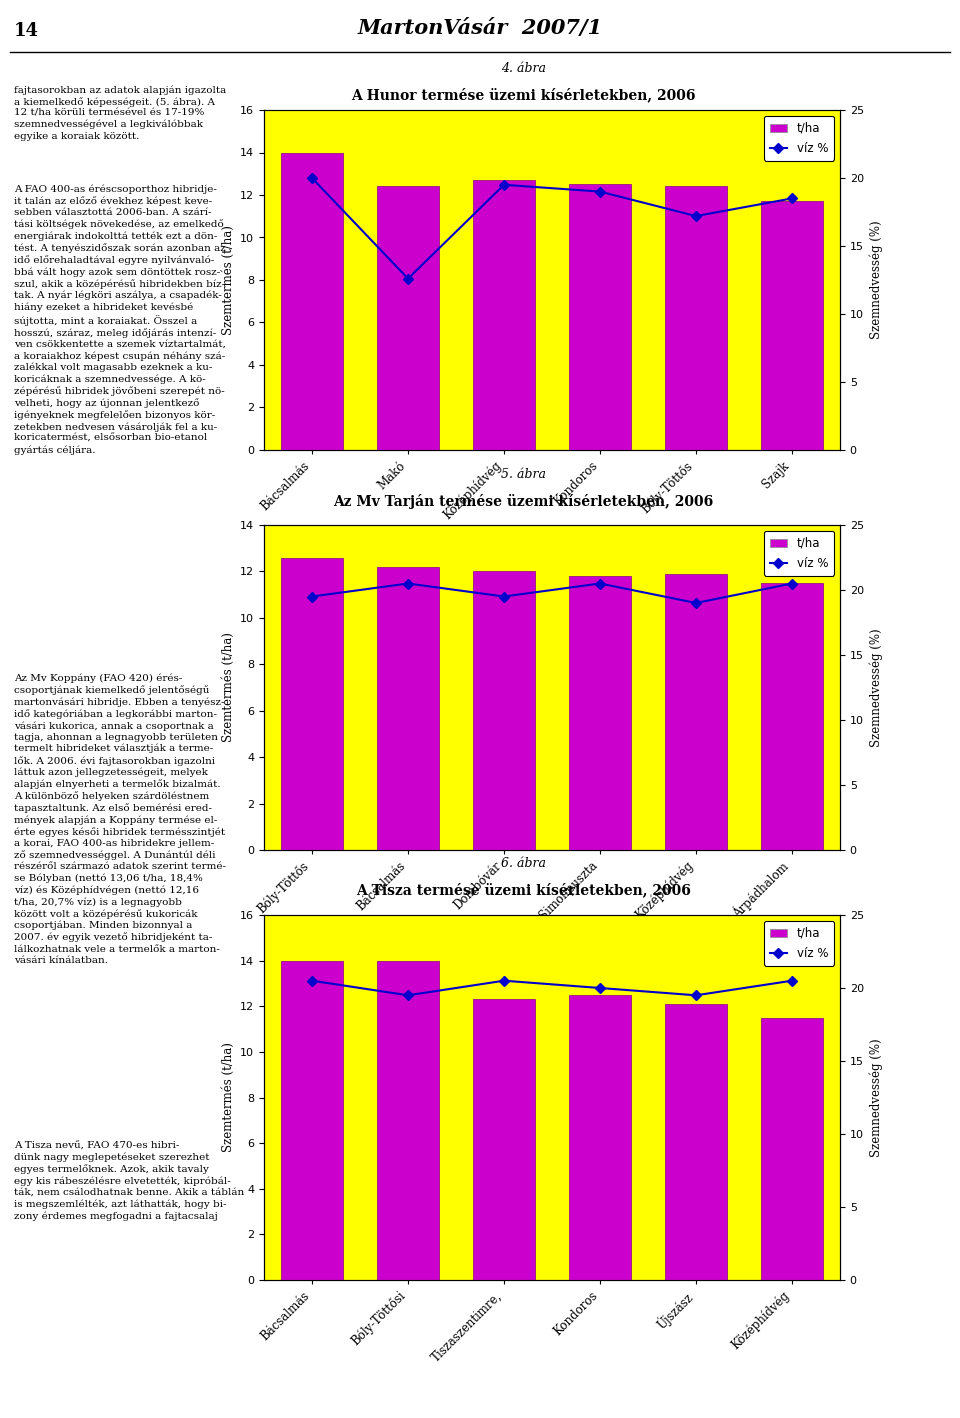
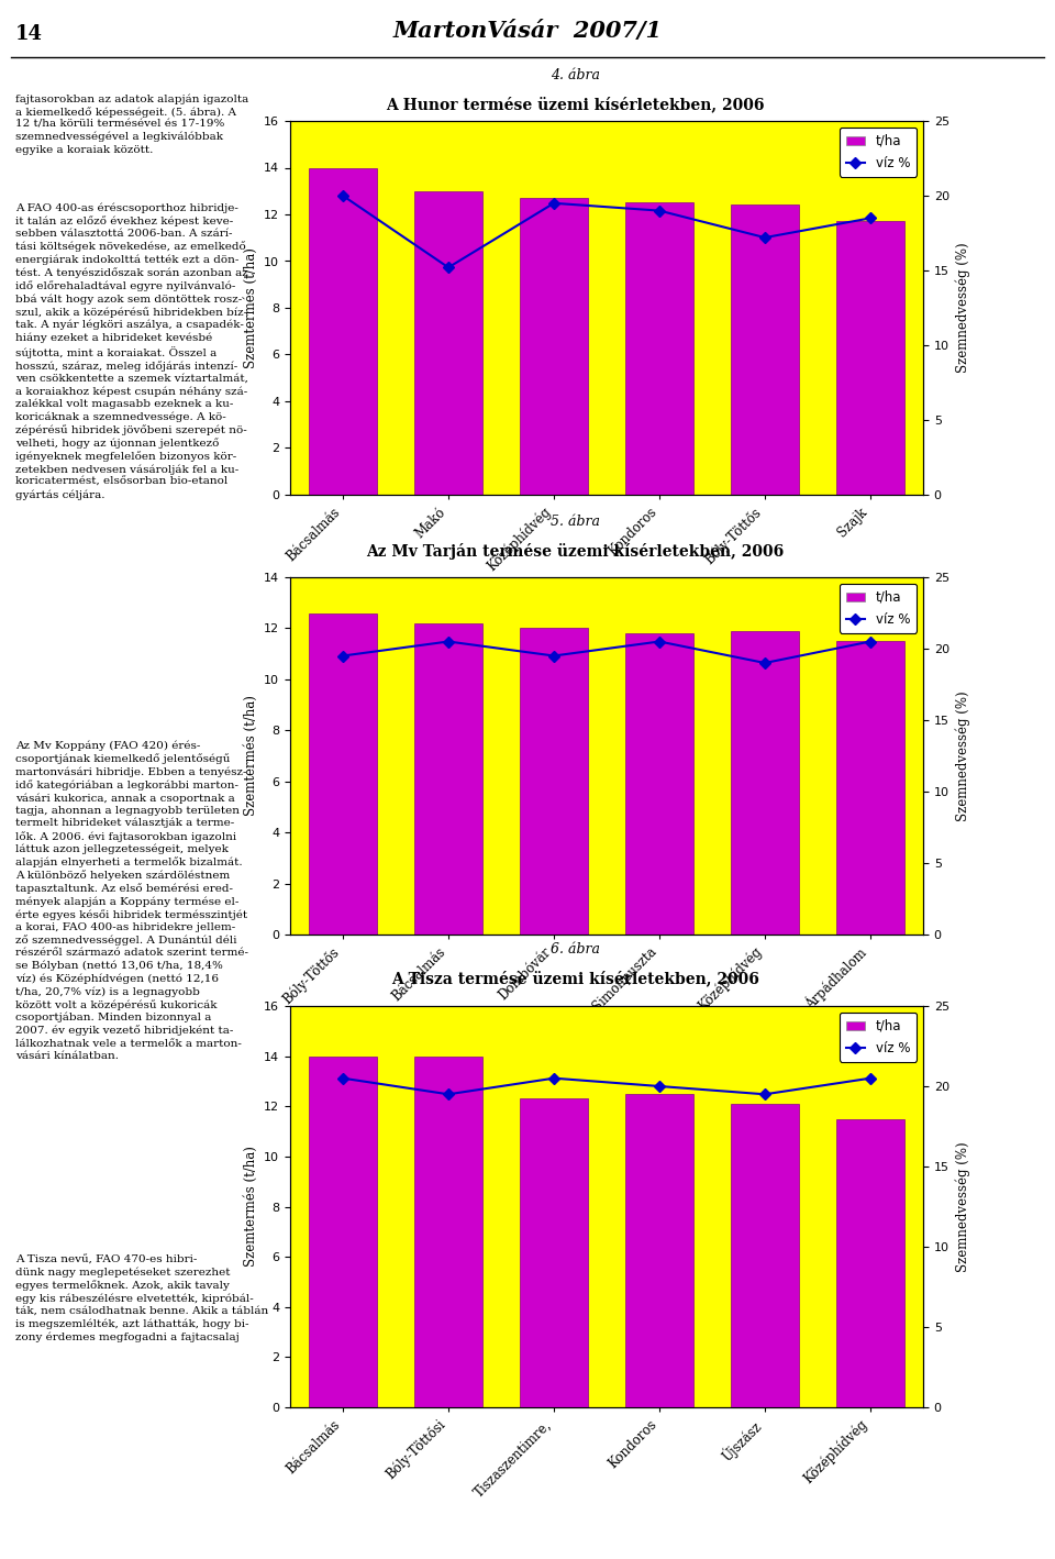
t/ha/Makó: 12.4 -> 13.0
víz %/Makó: 12.6 -> 15.2
